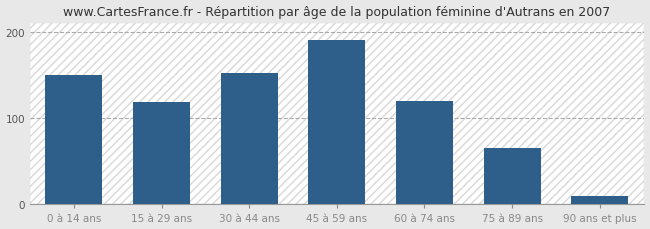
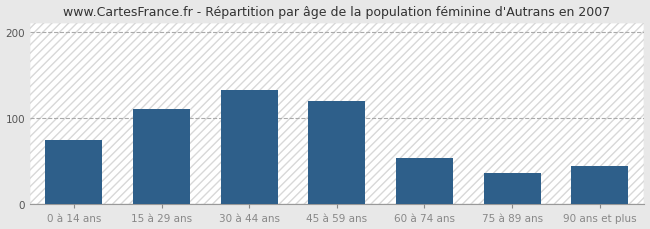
0 à 14 ans: 150 -> 74
15 à 29 ans: 118 -> 110
30 à 44 ans: 152 -> 132
45 à 59 ans: 190 -> 120
60 à 74 ans: 120 -> 54
75 à 89 ans: 65 -> 36
90 ans et plus: 10 -> 44
